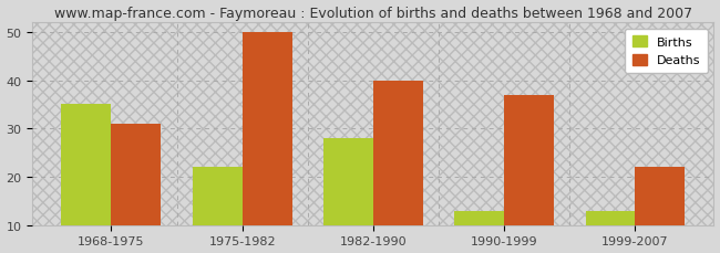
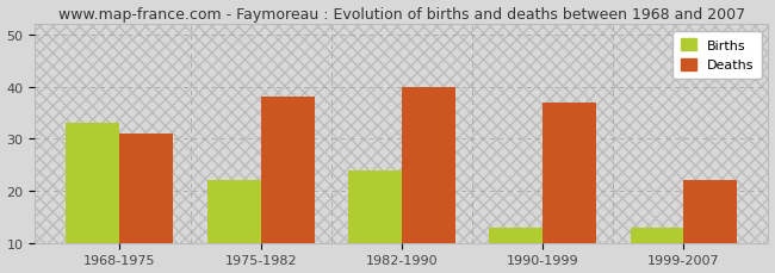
Births/1968-1975: 35 -> 33
Deaths/1975-1982: 50 -> 38
Births/1982-1990: 28 -> 24
